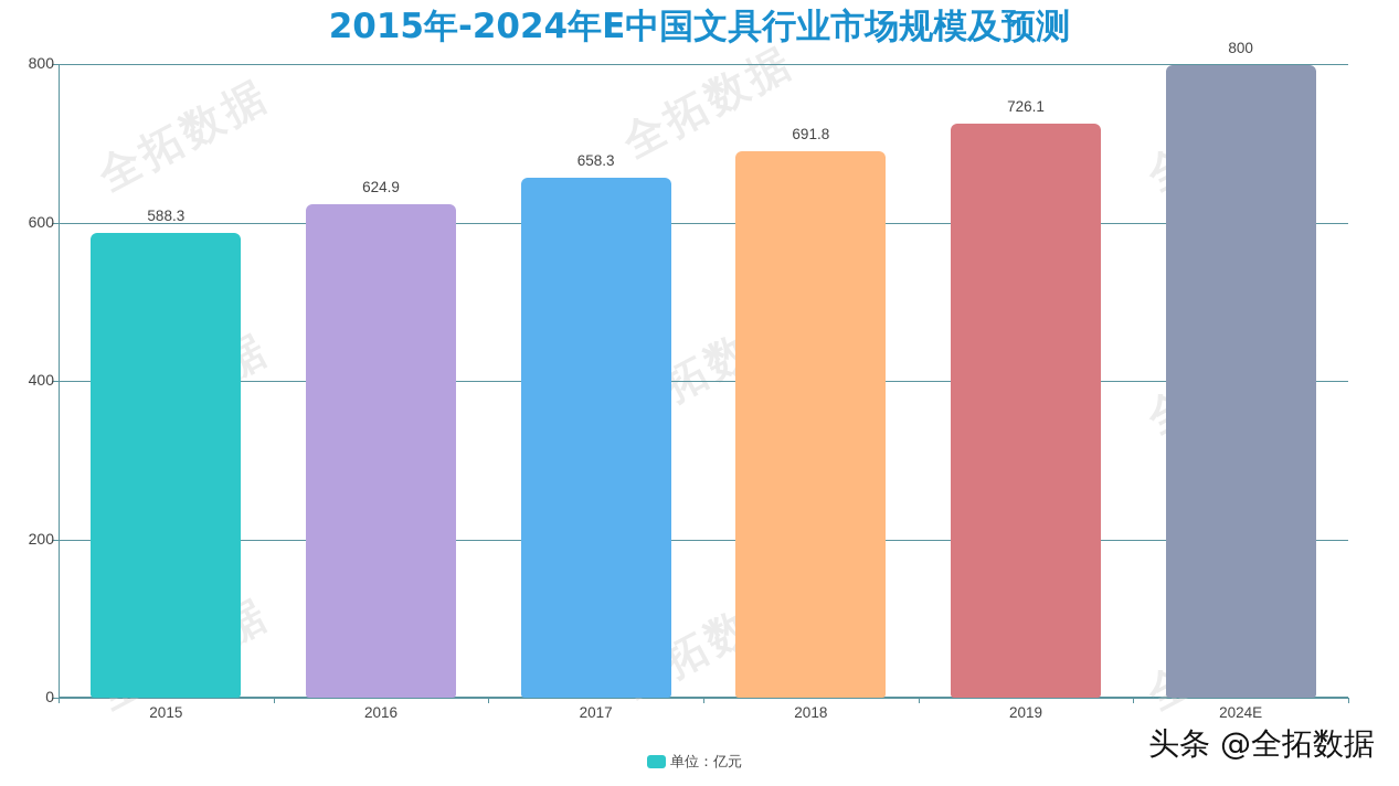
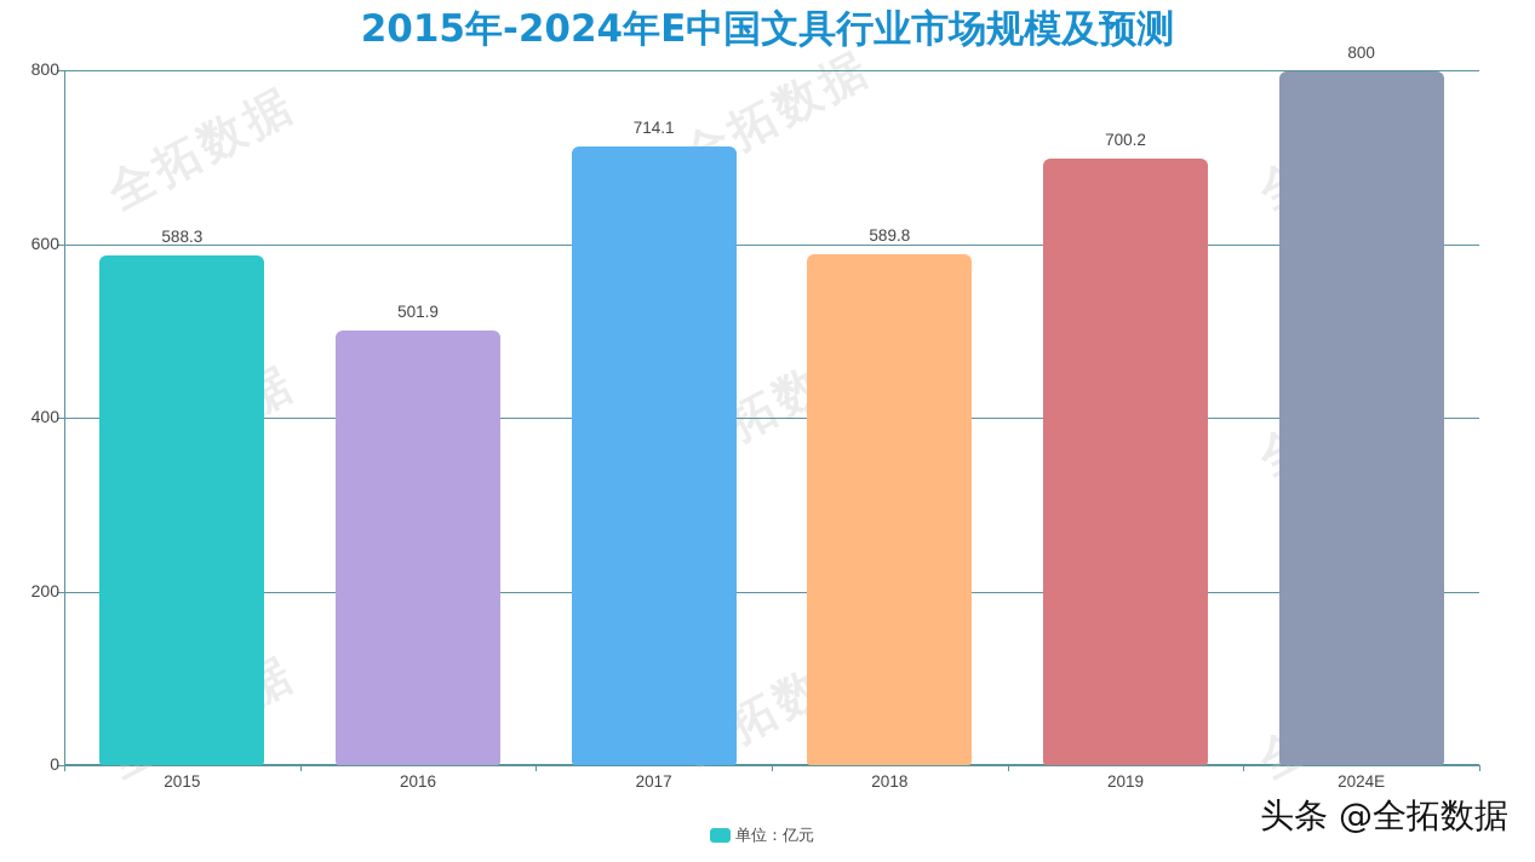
2016: 624.9 -> 501.9
2017: 658.3 -> 714.1
2018: 691.8 -> 589.8
2019: 726.1 -> 700.2
